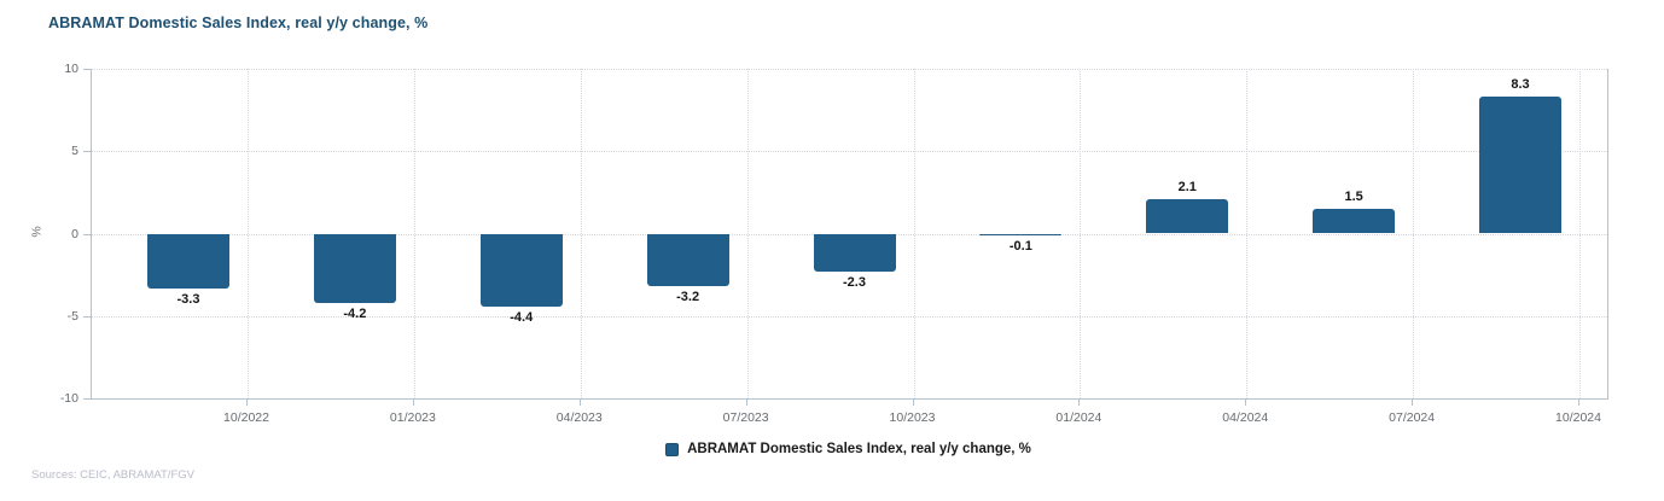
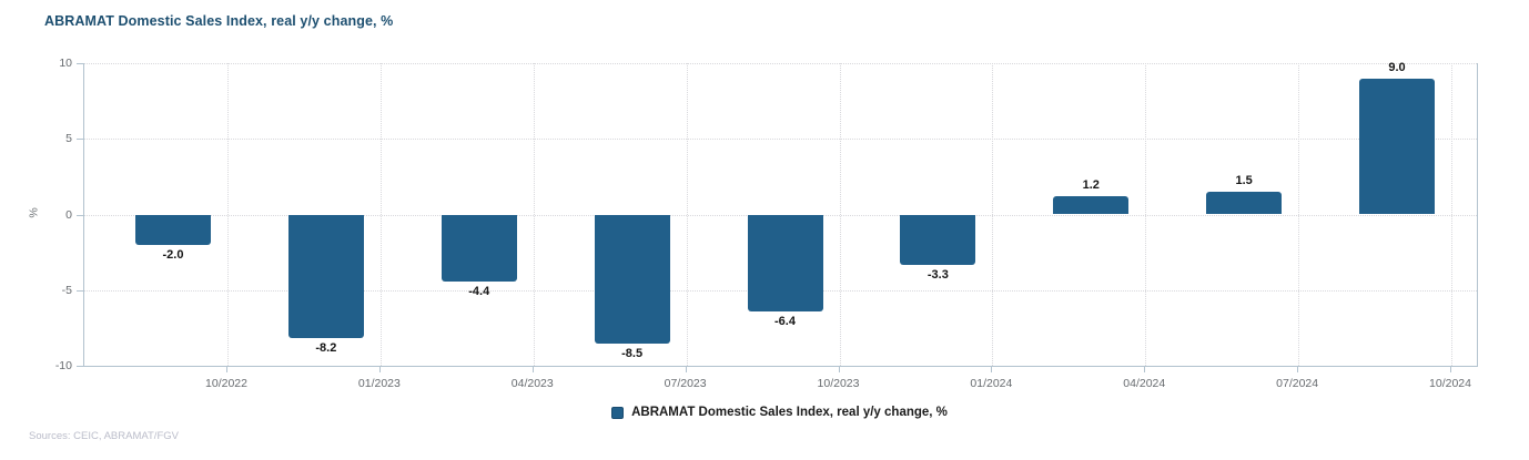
10/2022: -3.3 -> -2.0
01/2023: -4.2 -> -8.2
07/2023: -3.2 -> -8.5
10/2023: -2.3 -> -6.4
01/2024: -0.1 -> -3.3
04/2024: 2.1 -> 1.2
10/2024: 8.3 -> 9.0
